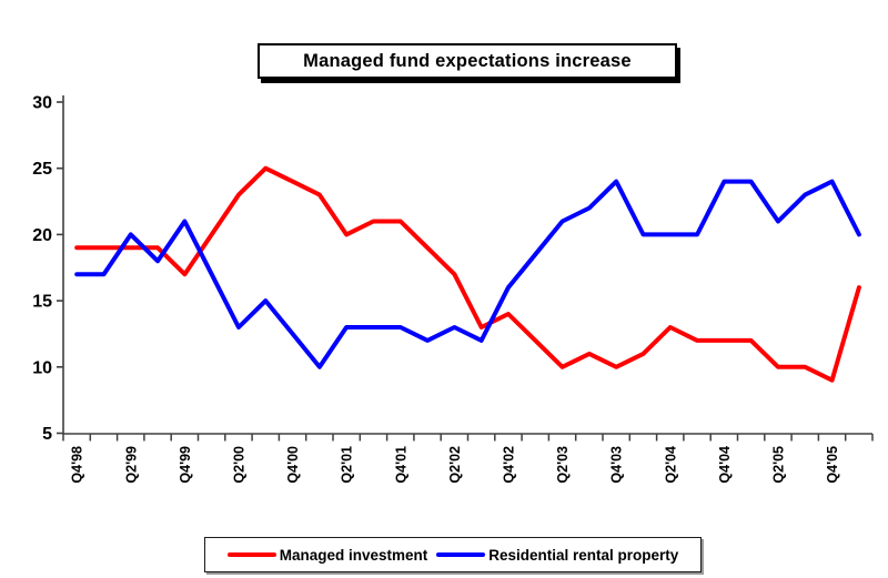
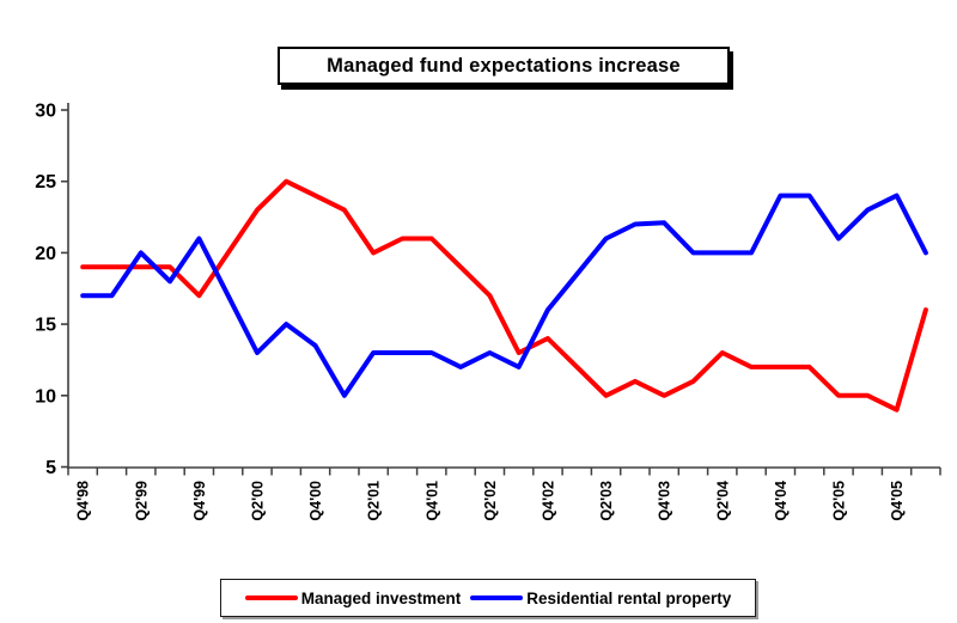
Residential rental property/Q4'00: 12.5 -> 13.5
Residential rental property/Q4'03: 24.0 -> 22.1
